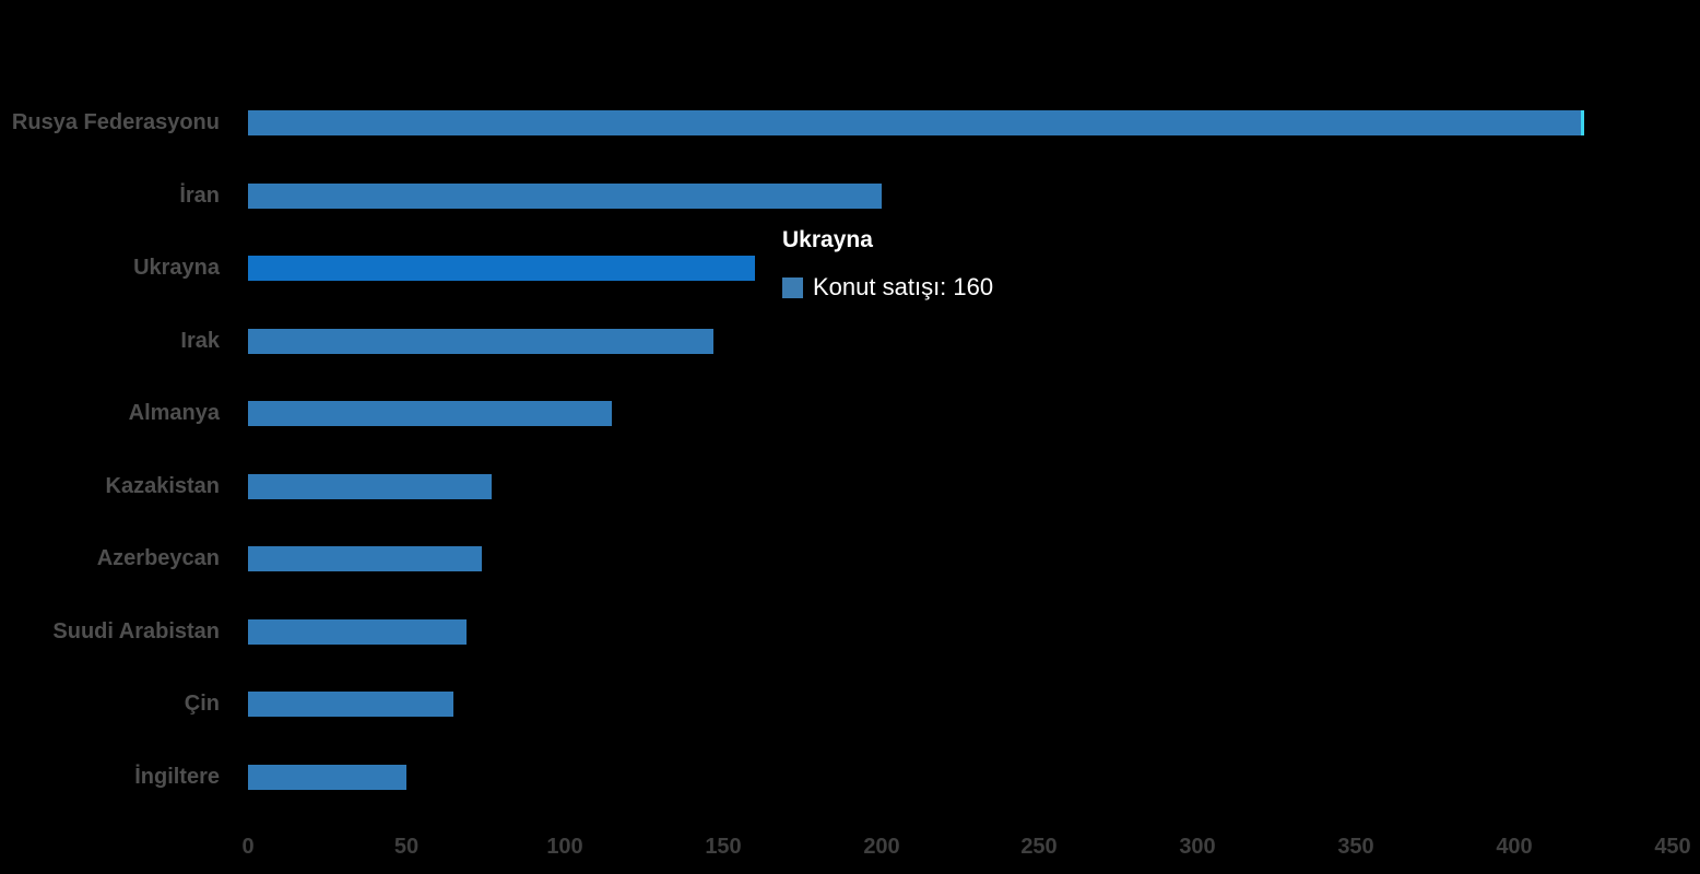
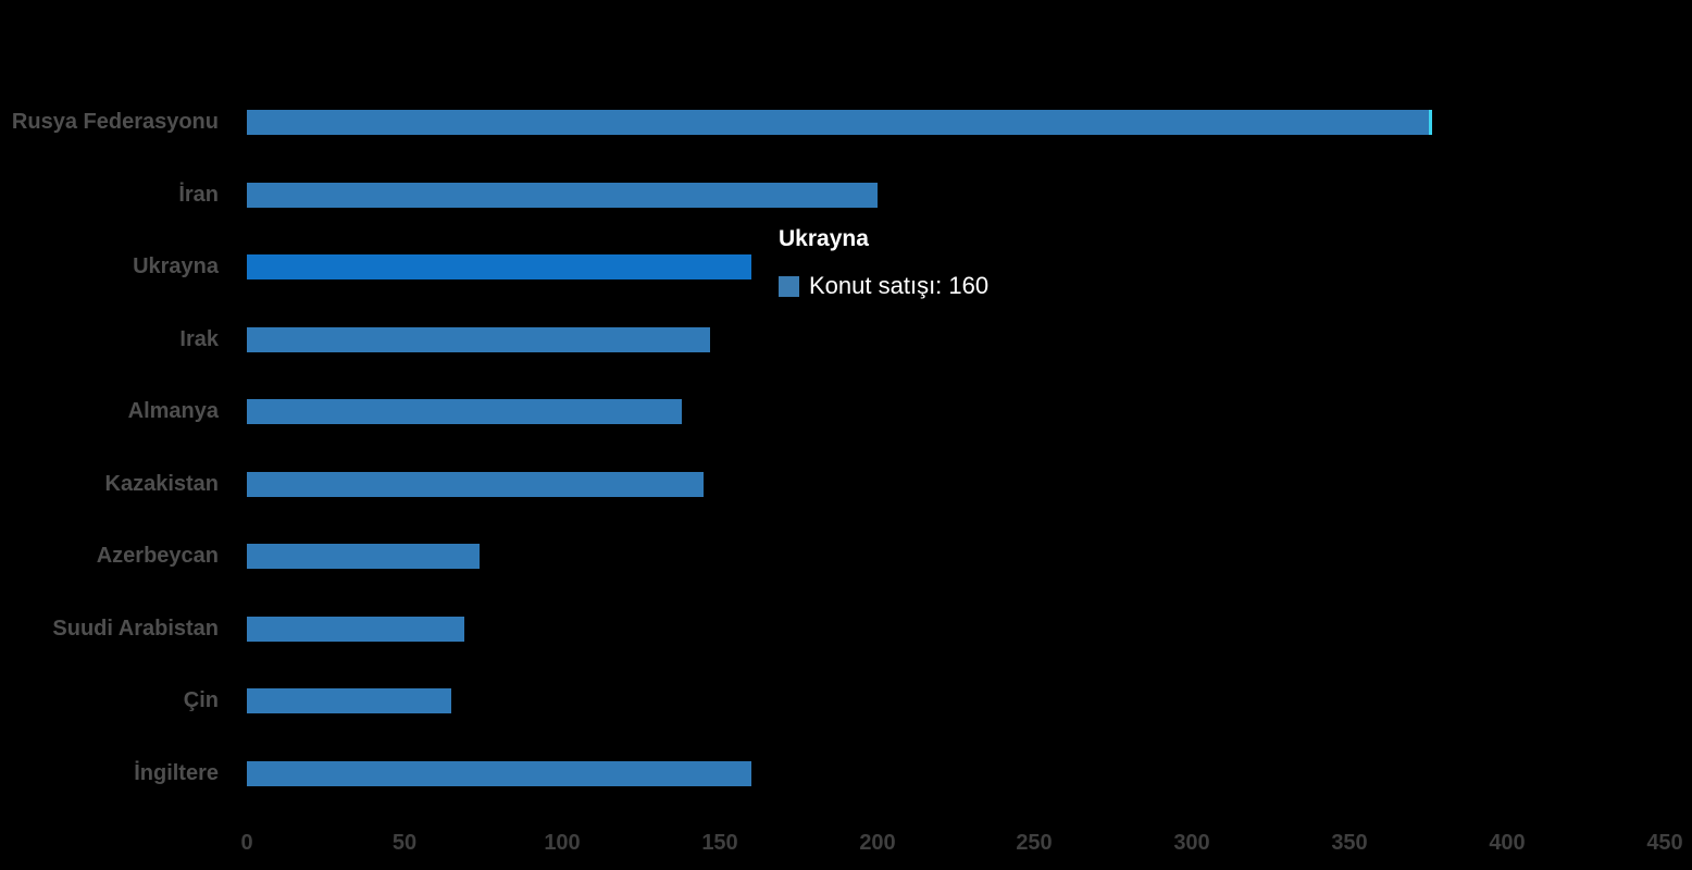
Rusya Federasyonu: 421 -> 375
Almanya: 115 -> 138
Kazakistan: 77 -> 145
İngiltere: 50 -> 160
